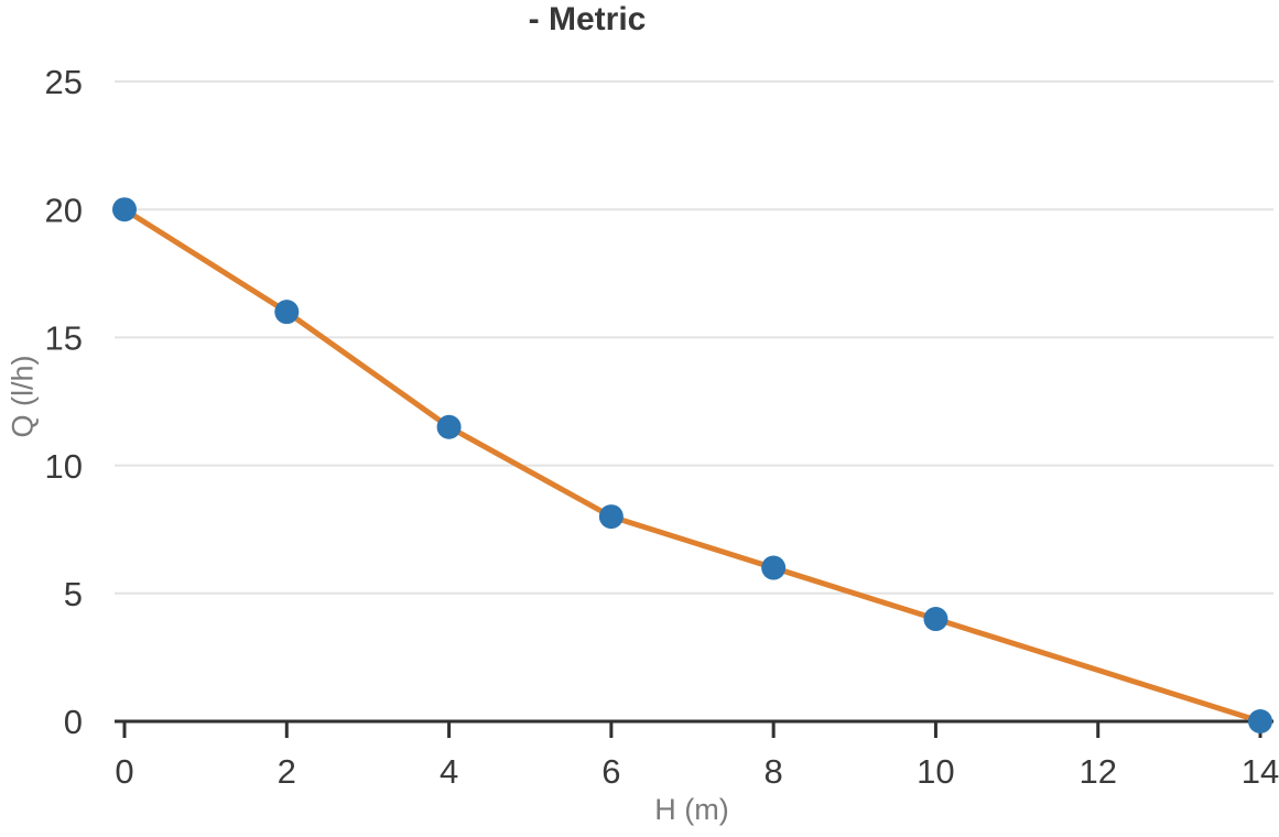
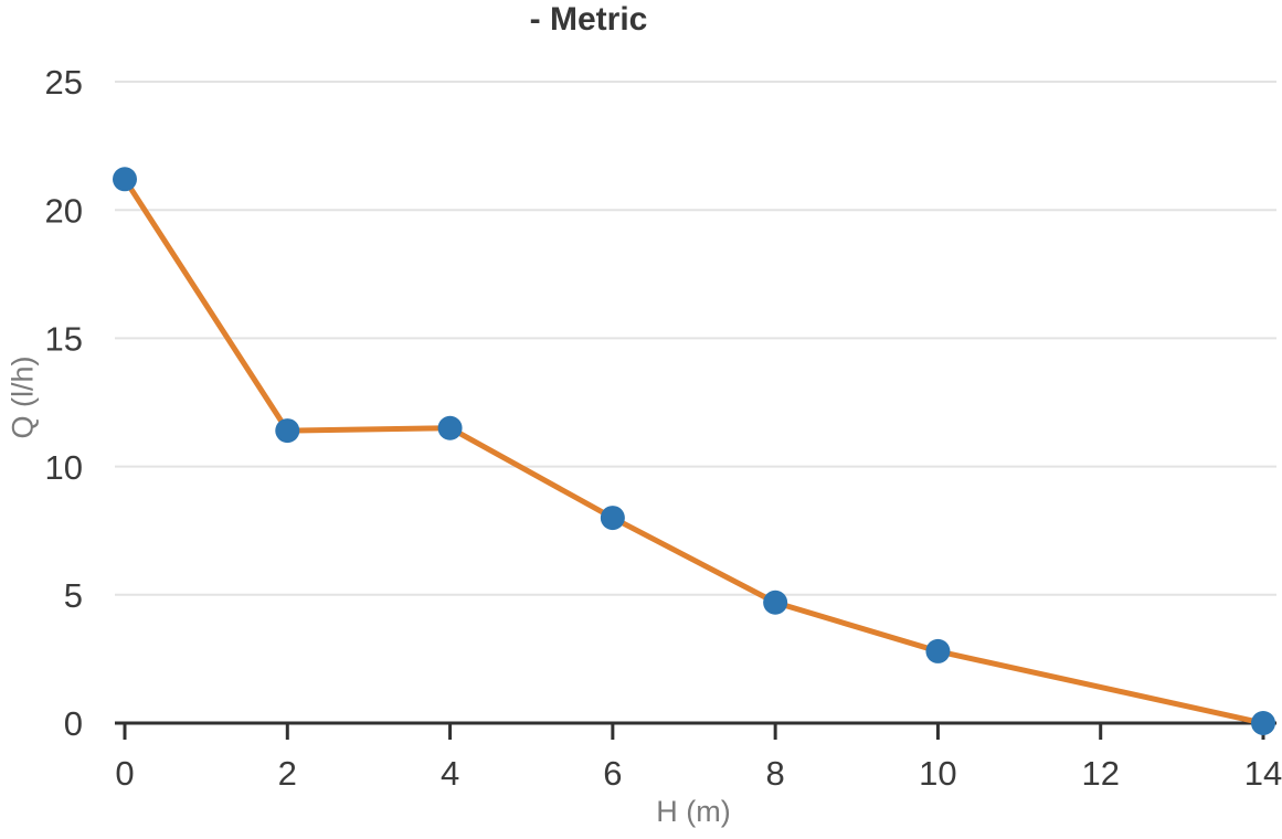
0: 20.0 -> 21.2
2: 16.0 -> 11.4
8: 6.0 -> 4.7
10: 4.0 -> 2.8
